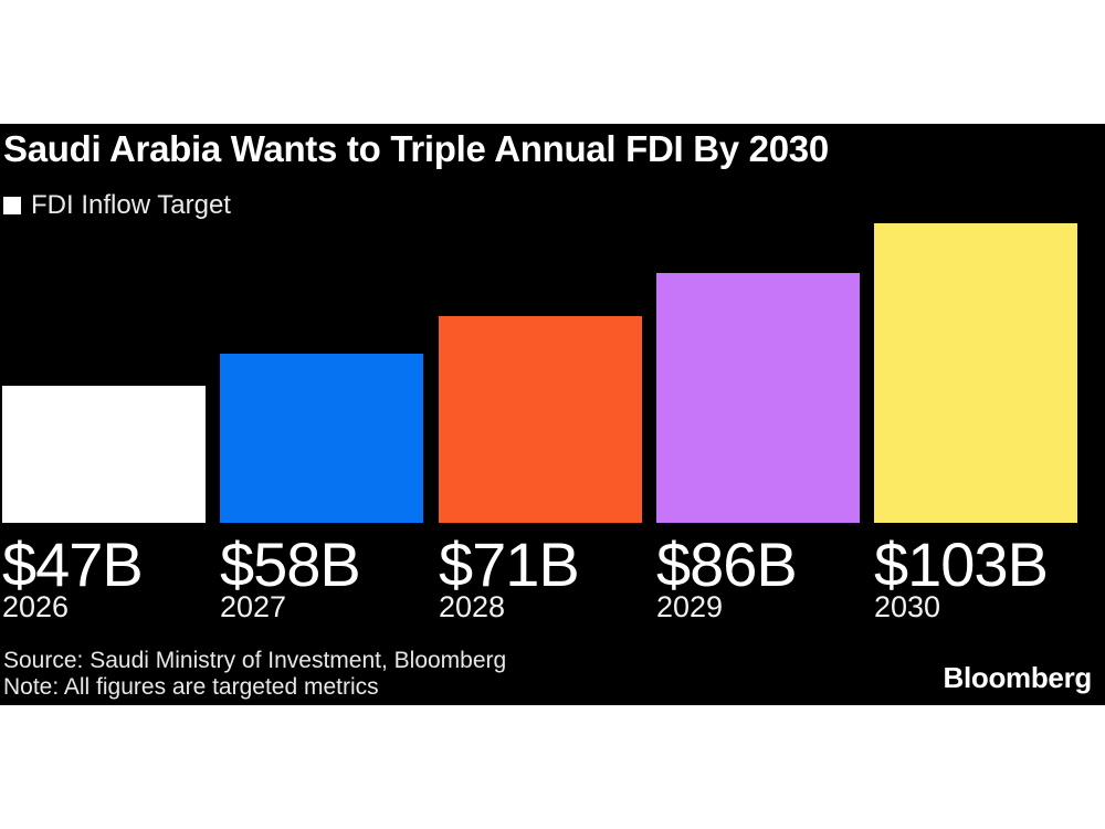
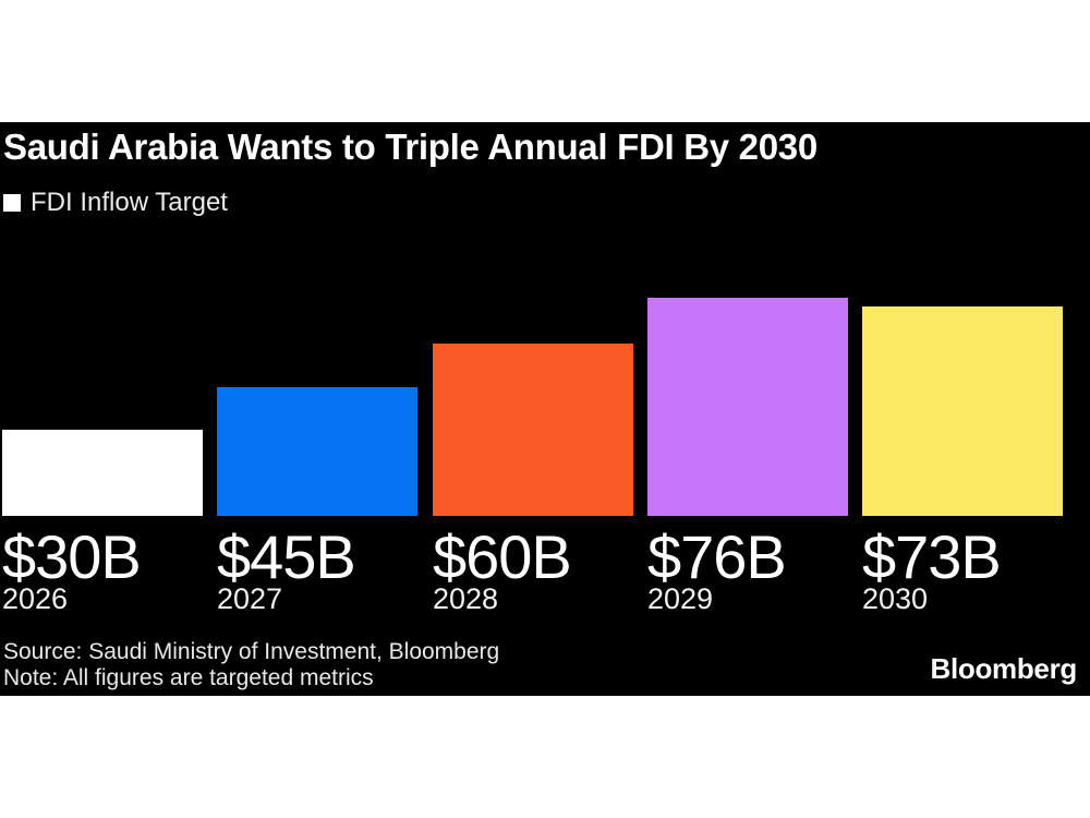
2026: $47B -> $30B
2027: $58B -> $45B
2028: $71B -> $60B
2029: $86B -> $76B
2030: $103B -> $73B
